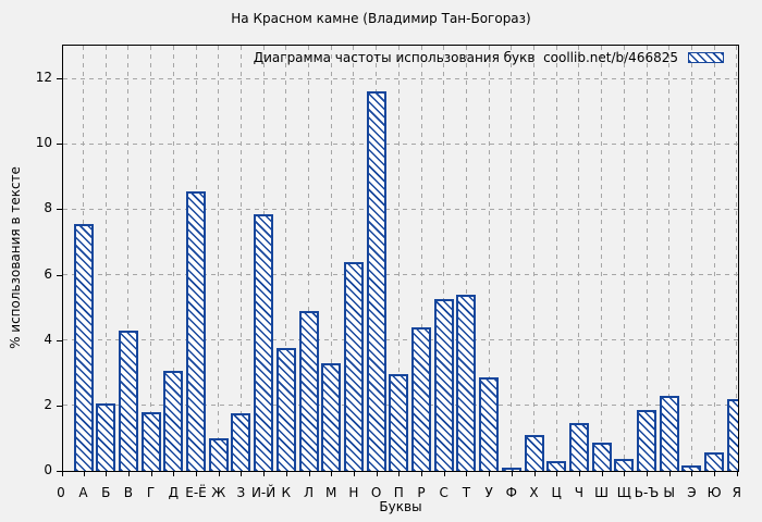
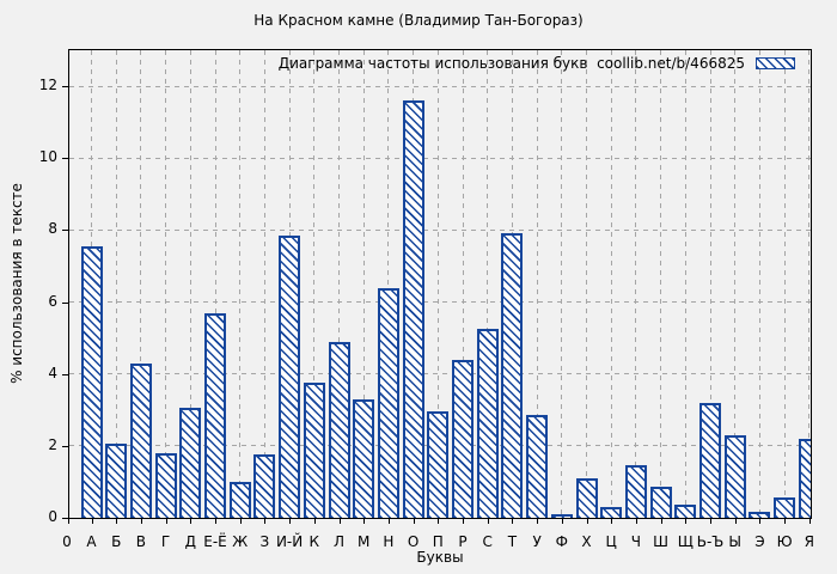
Е-Ё: 8.6 -> 5.7
Т: 5.4 -> 7.9
Ь-Ъ: 1.9 -> 3.2
